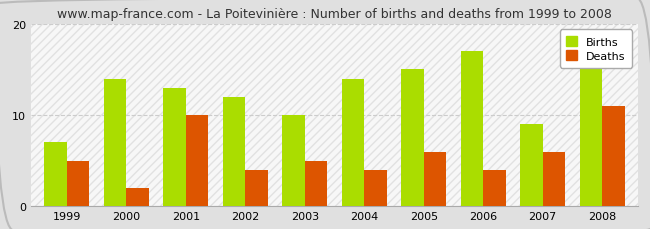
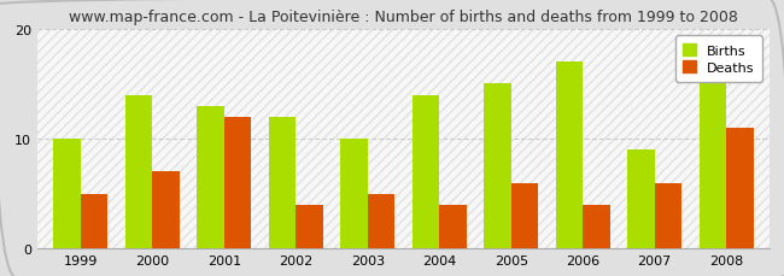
Births/1999: 7 -> 10
Deaths/2000: 2 -> 7
Deaths/2001: 10 -> 12
